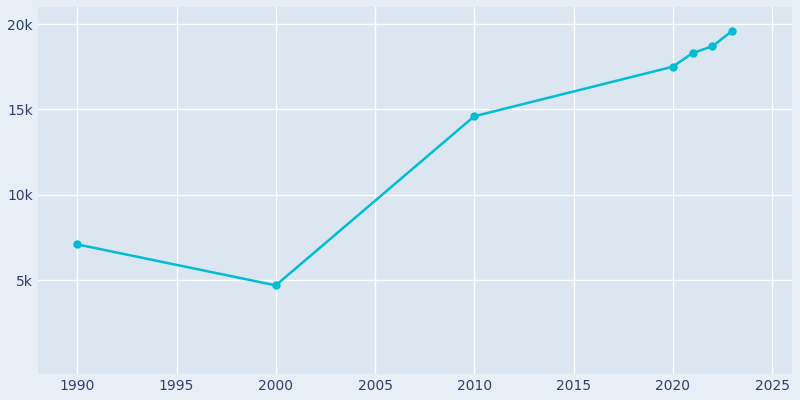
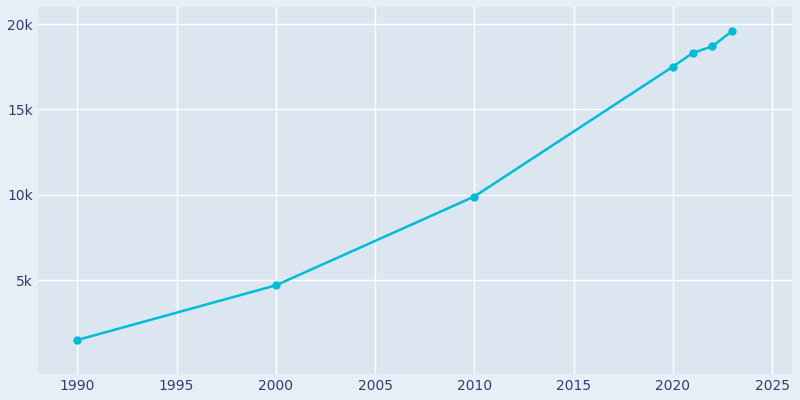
1990: 7.1k -> 1.5k
2010: 14.6k -> 9.9k
